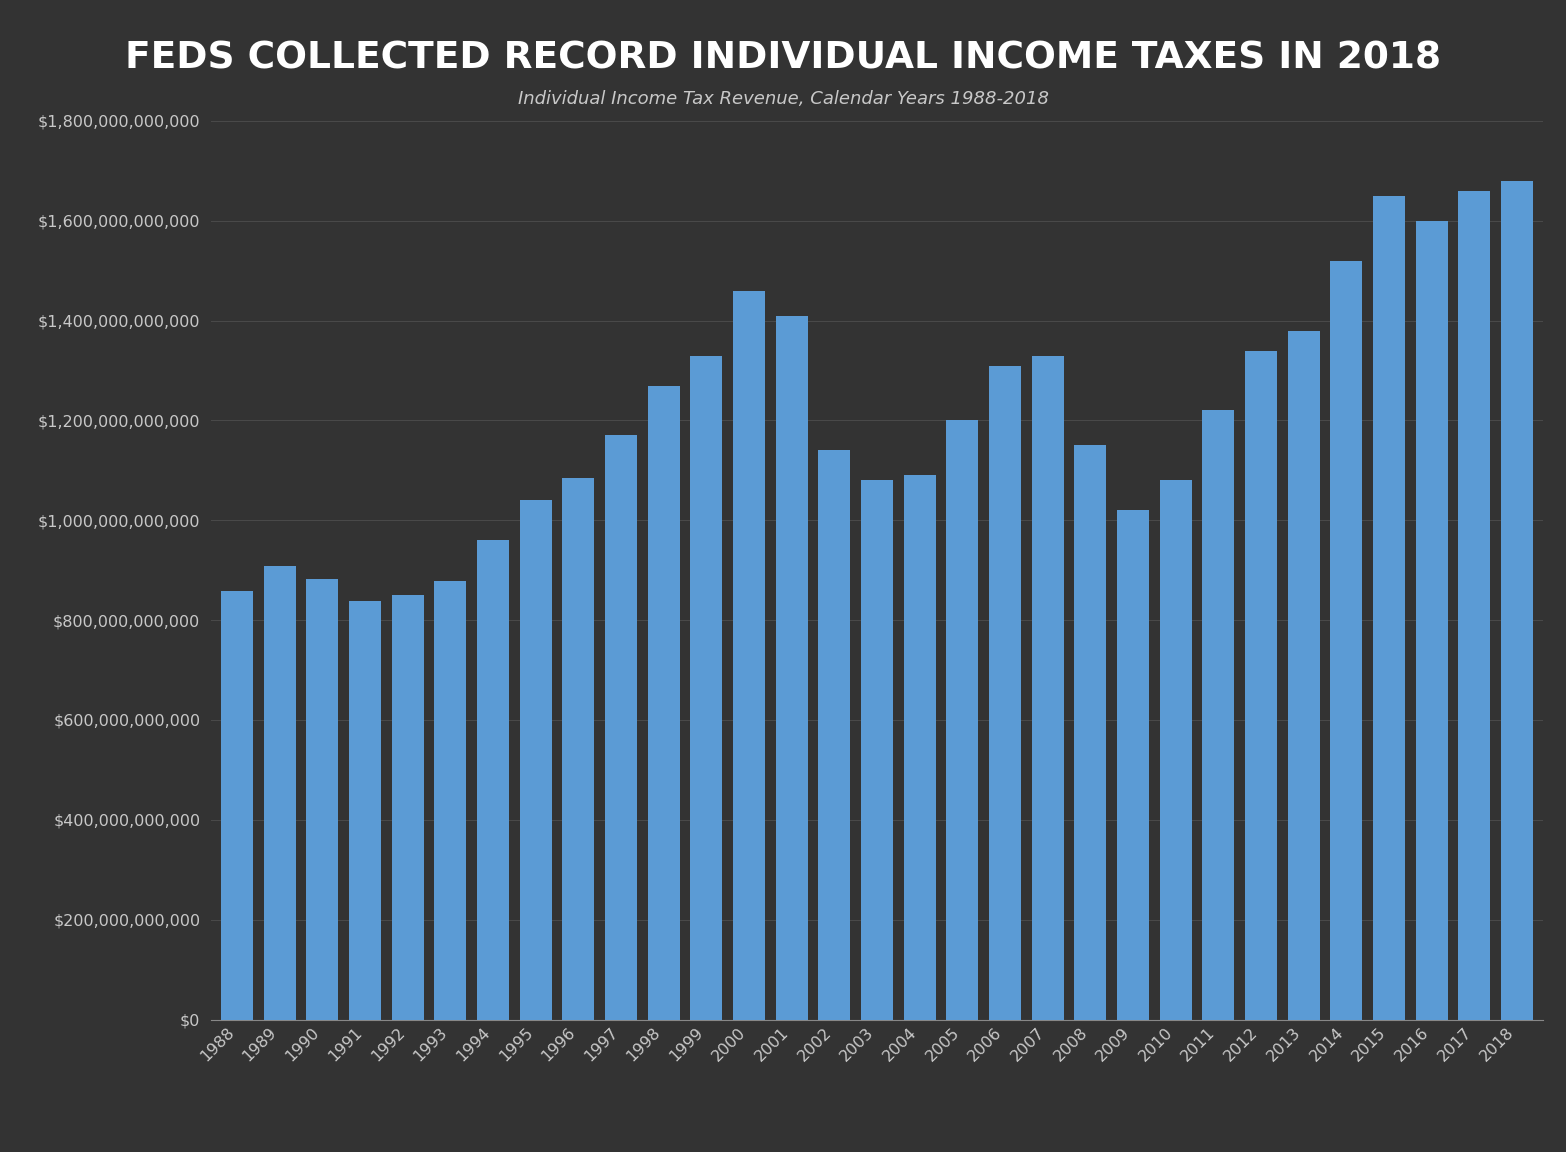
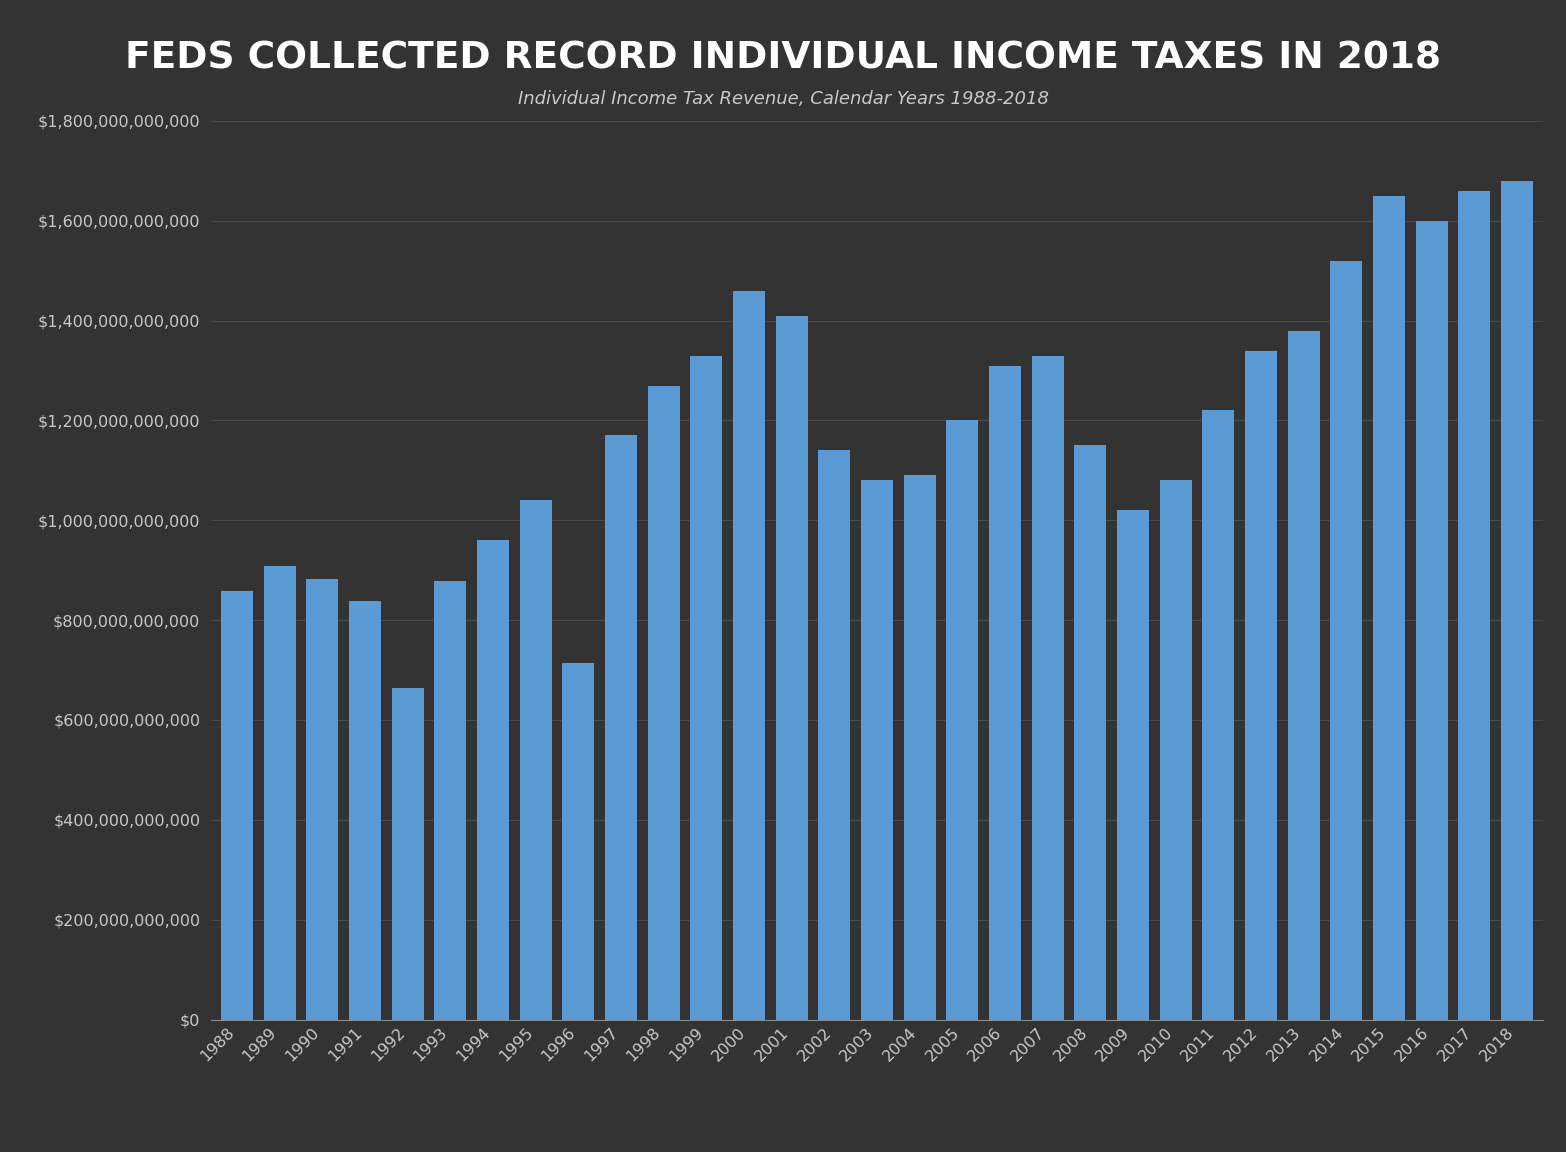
1992: $850,000,000,000 -> $665,000,000,000
1996: $1,085,000,000,000 -> $715,000,000,000
